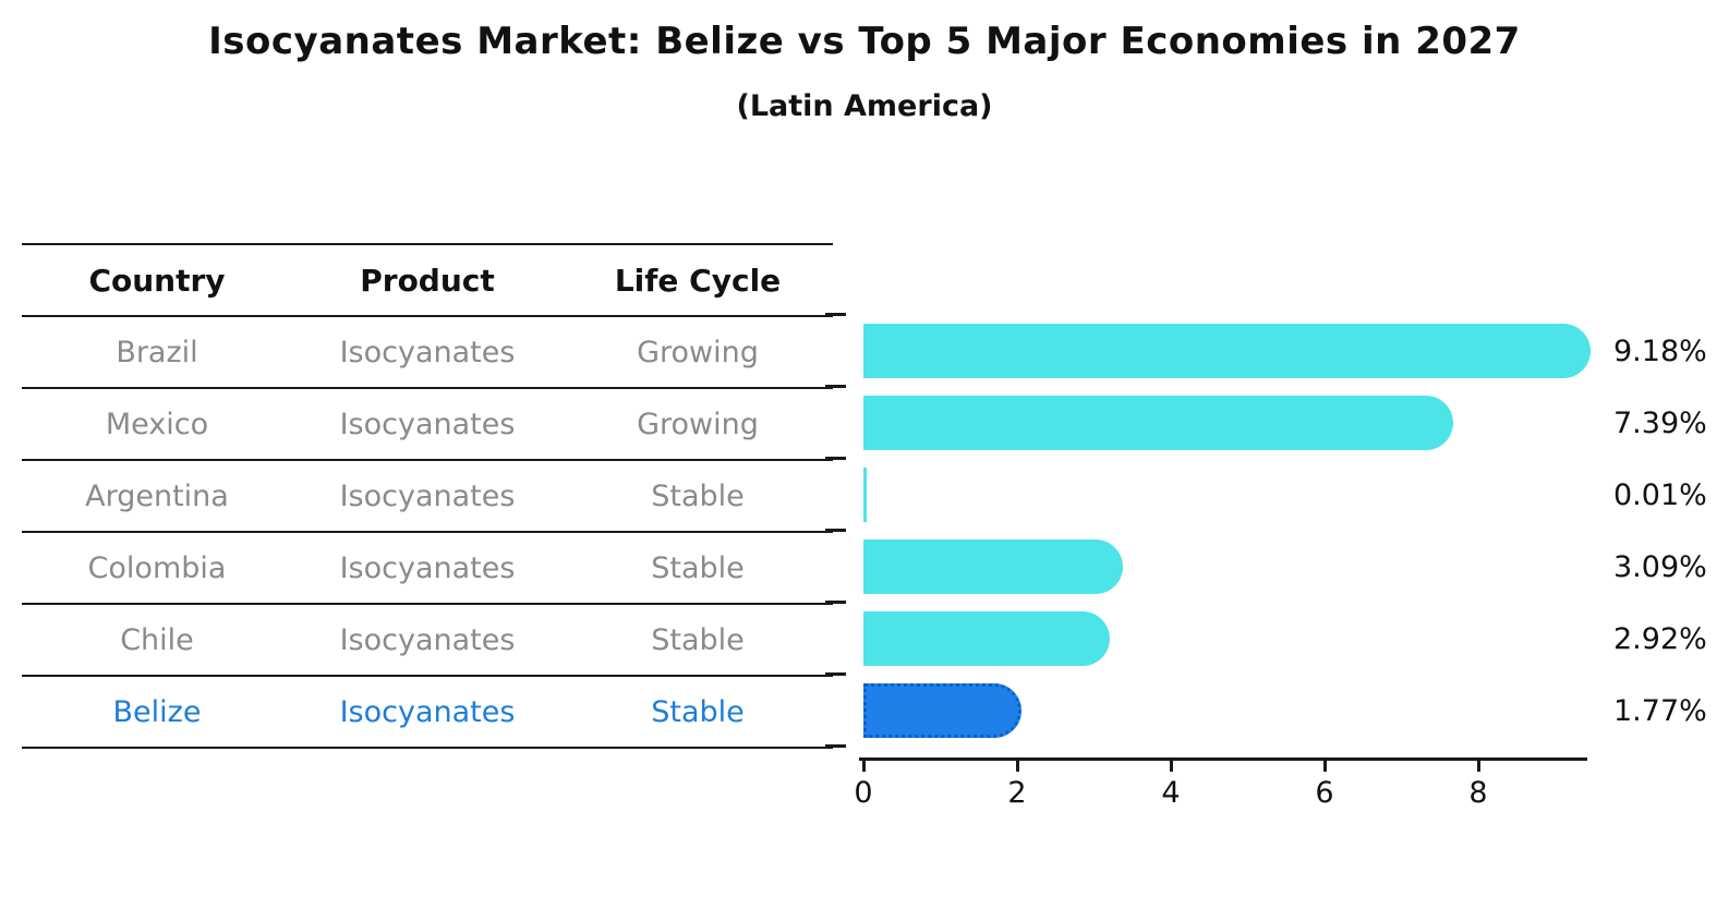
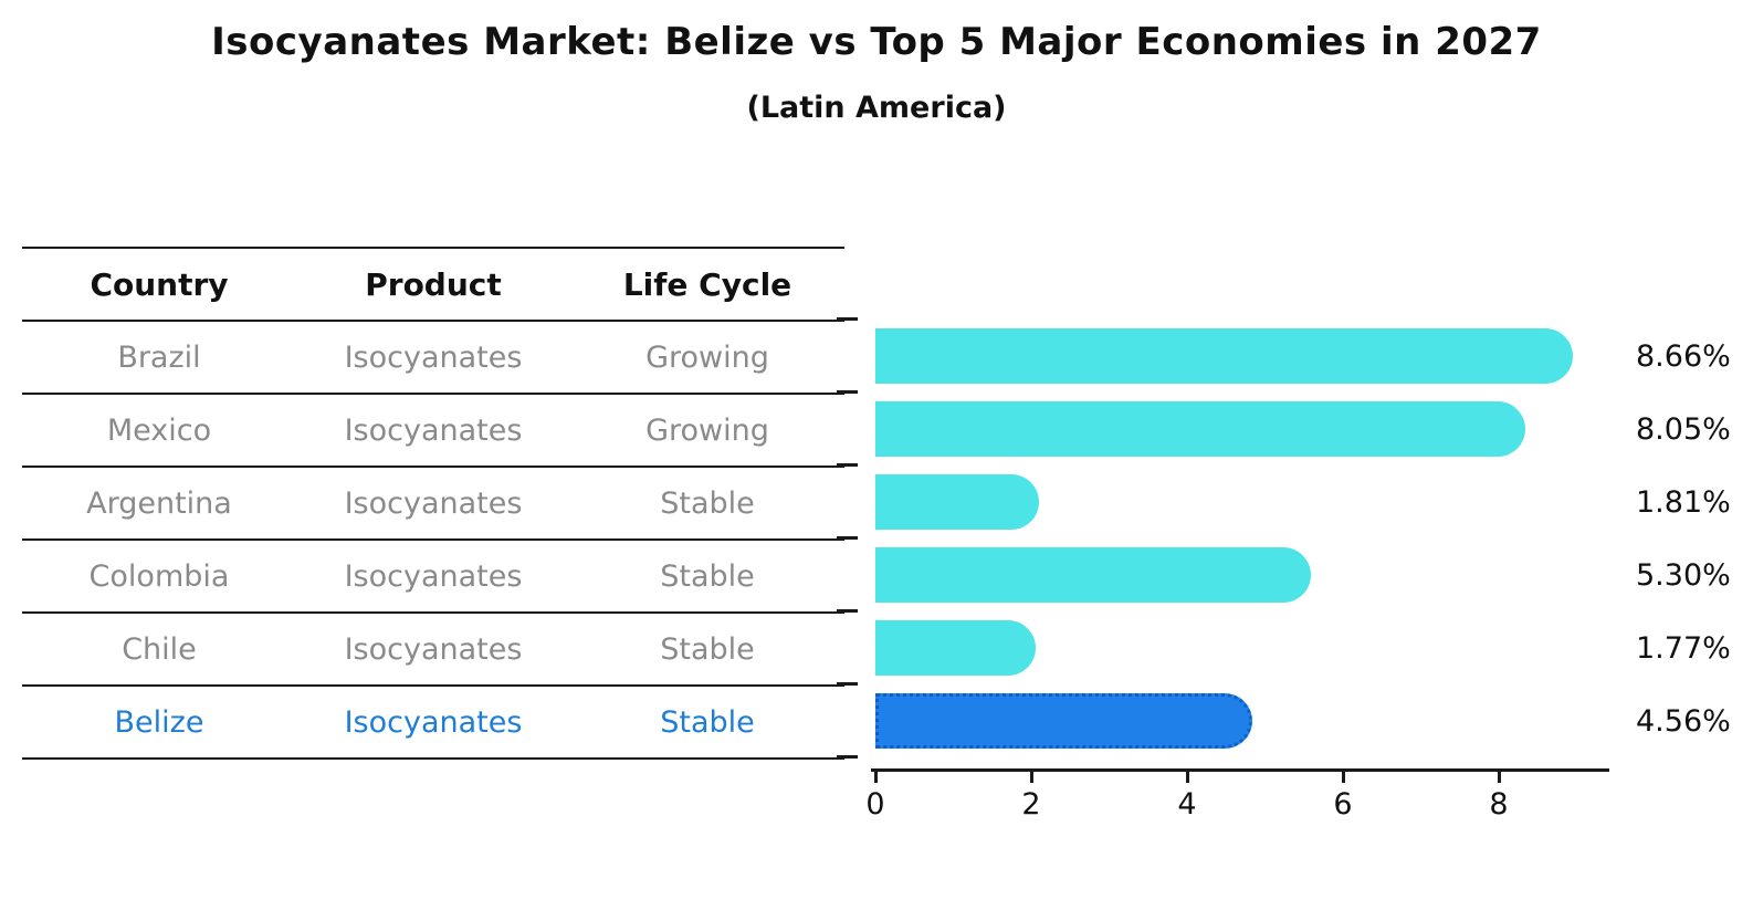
Brazil: 9.18% -> 8.66%
Mexico: 7.39% -> 8.05%
Argentina: 0.01% -> 1.81%
Colombia: 3.09% -> 5.30%
Chile: 2.92% -> 1.77%
Belize: 1.77% -> 4.56%
